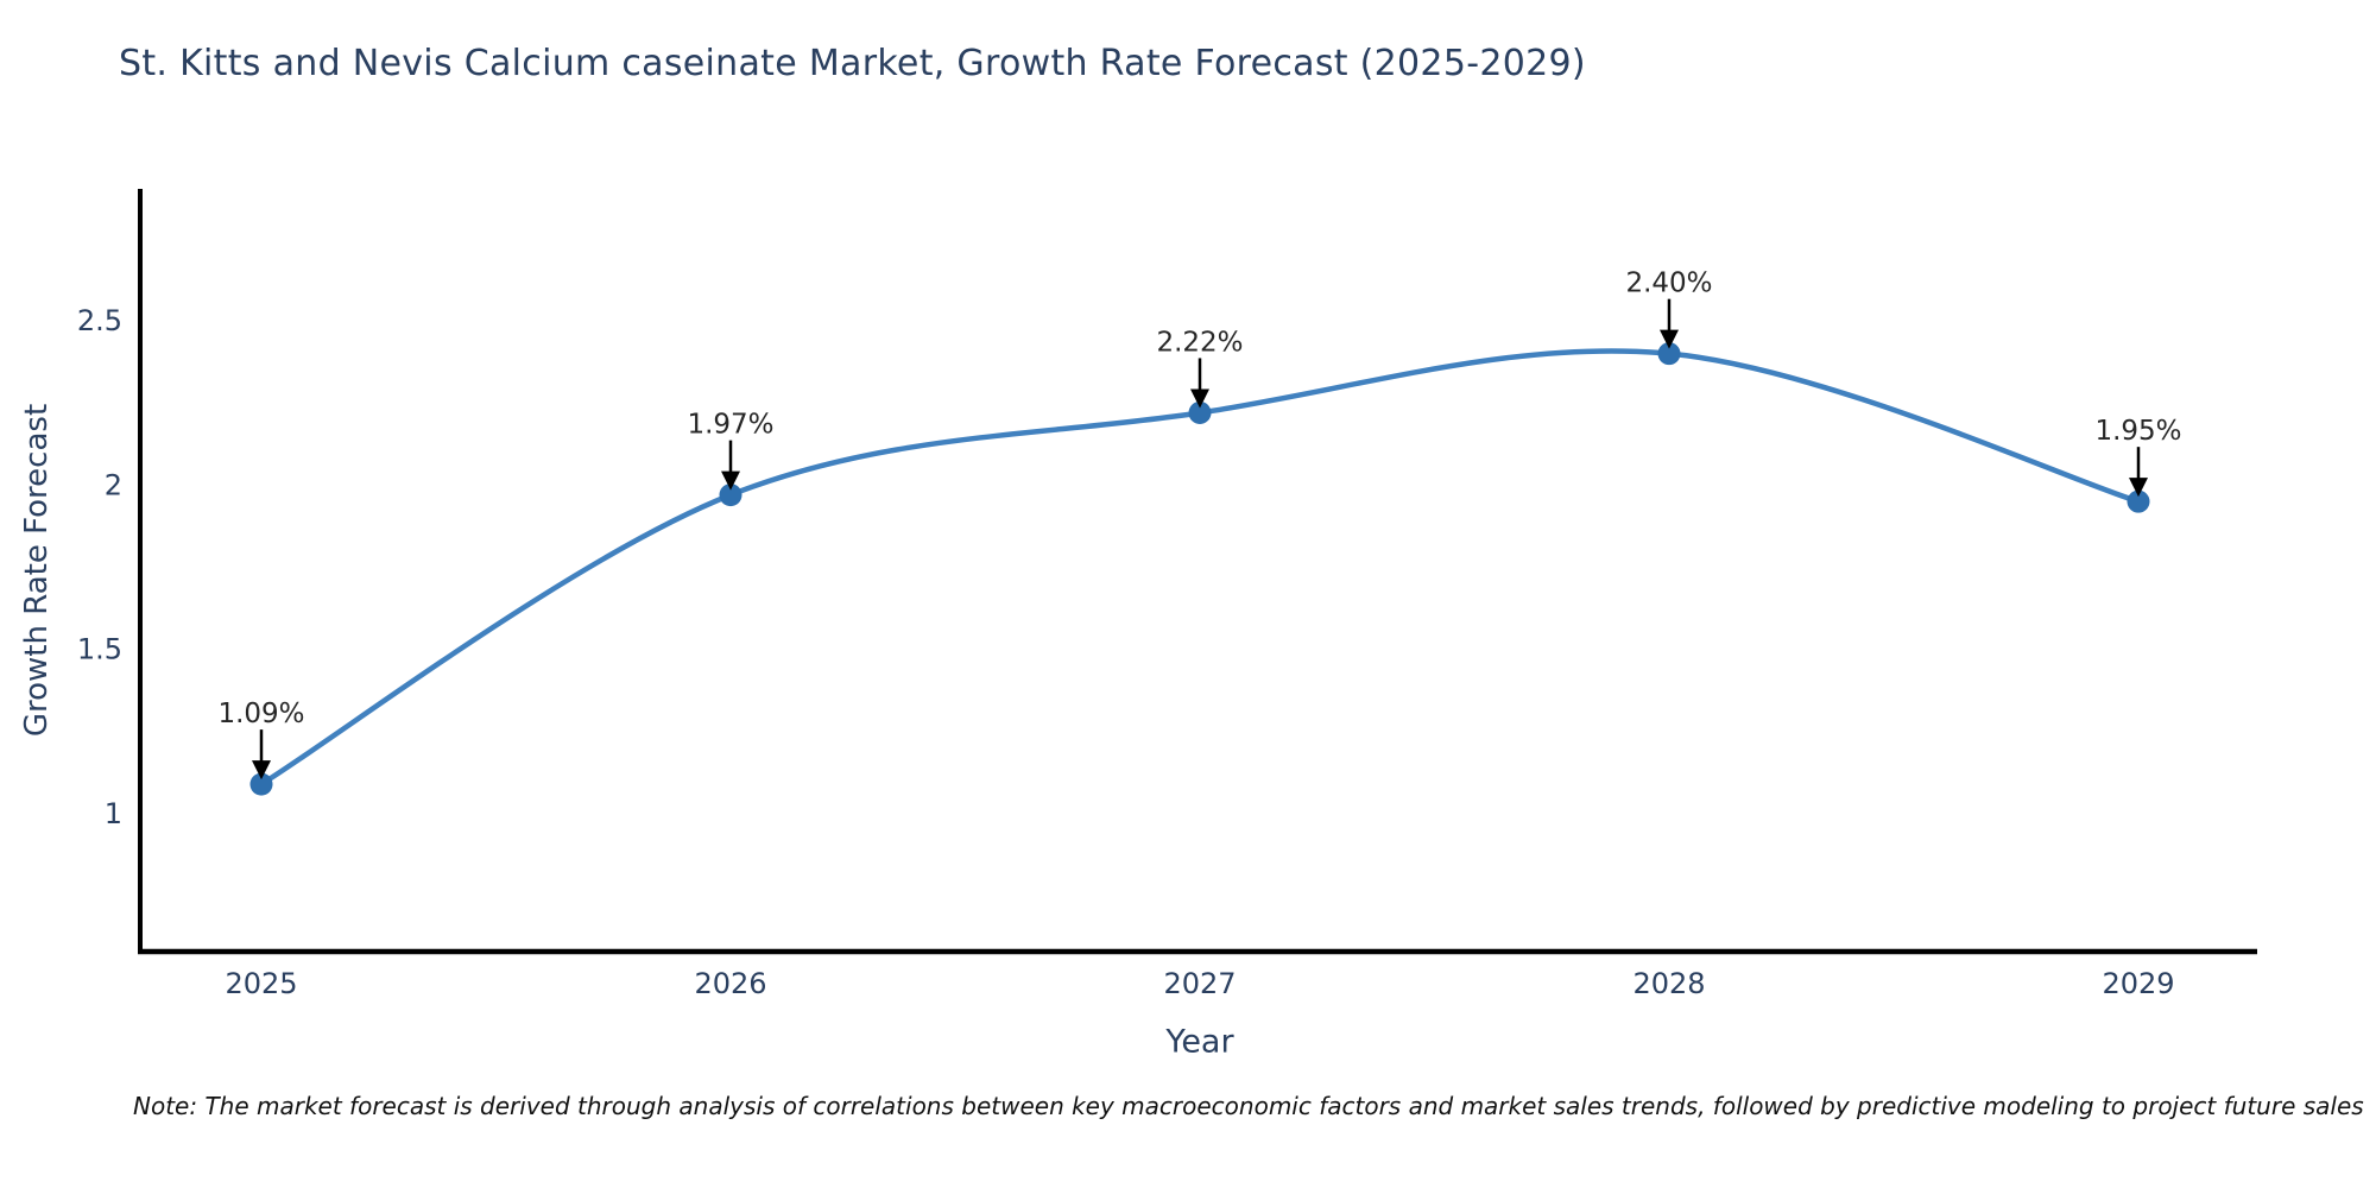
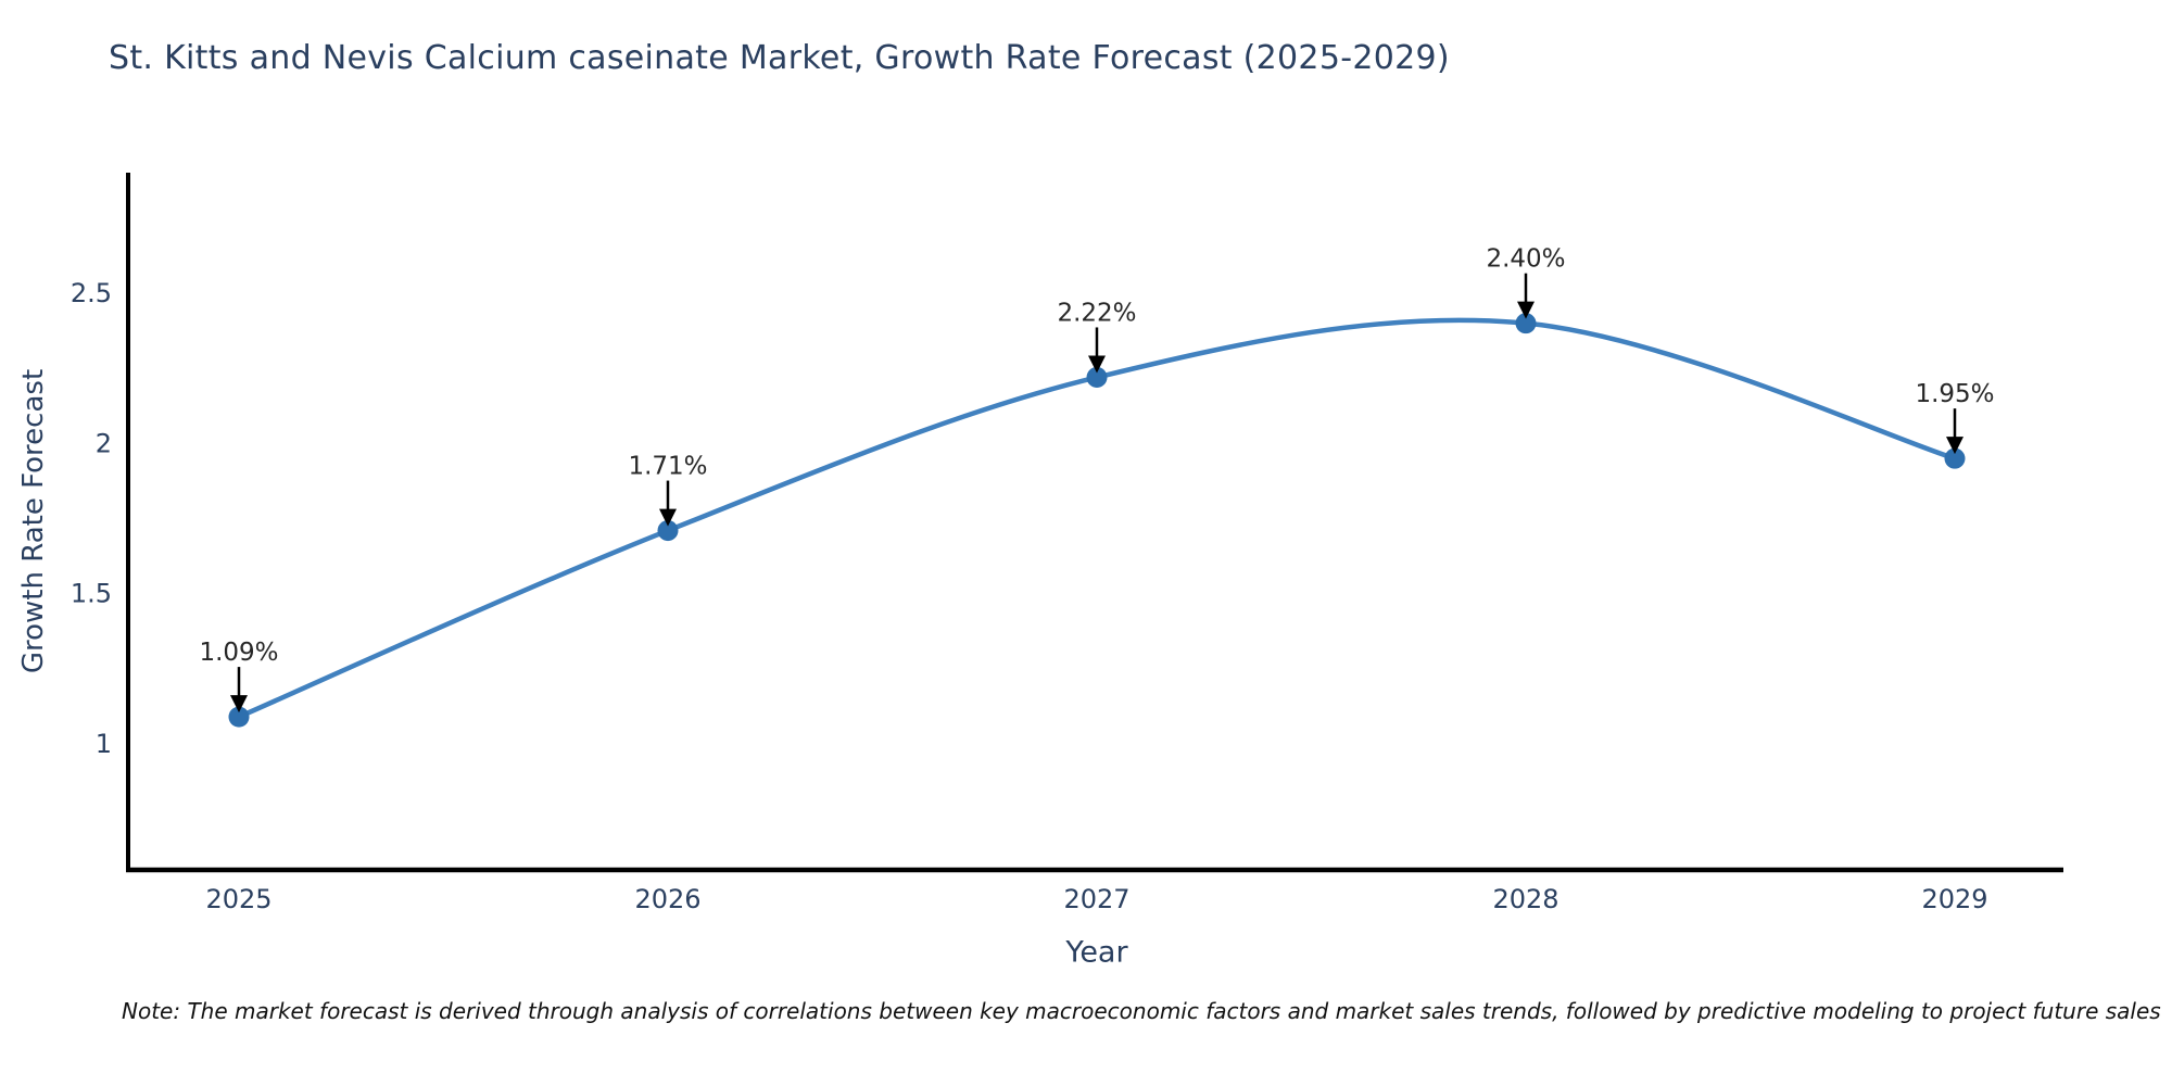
2026: 1.97% -> 1.71%
